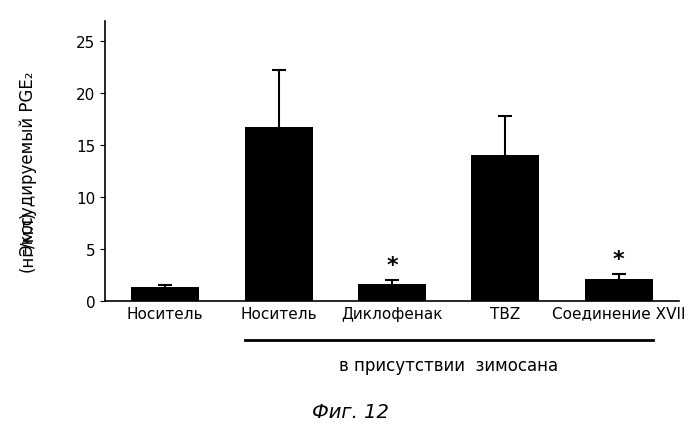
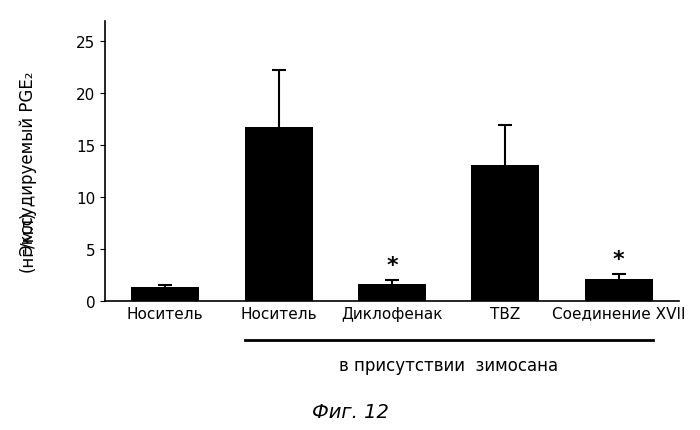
TBZ: 14.0 -> 13.1
